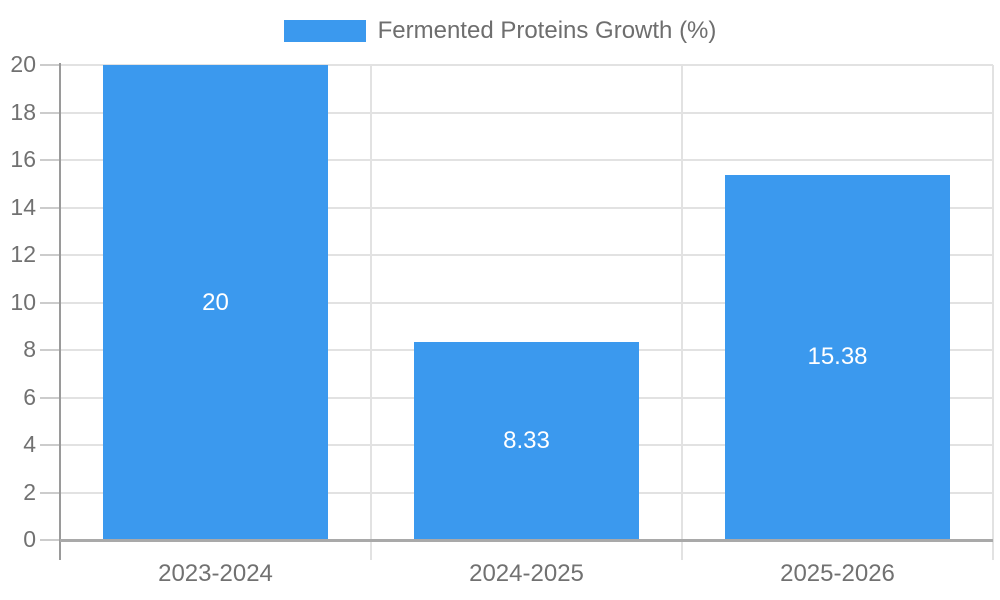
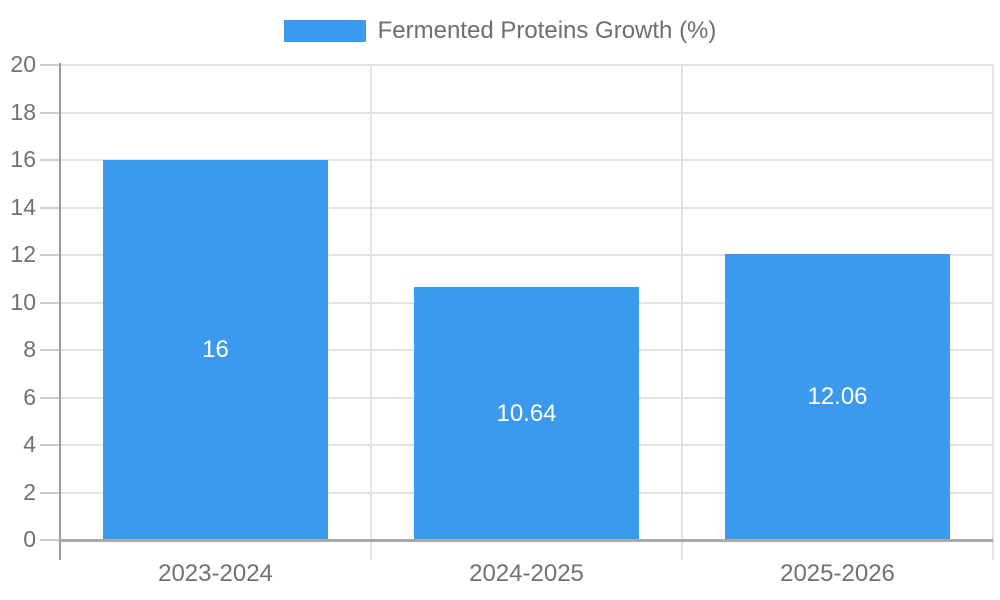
2023-2024: 20 -> 16
2024-2025: 8.33 -> 10.64
2025-2026: 15.38 -> 12.06
